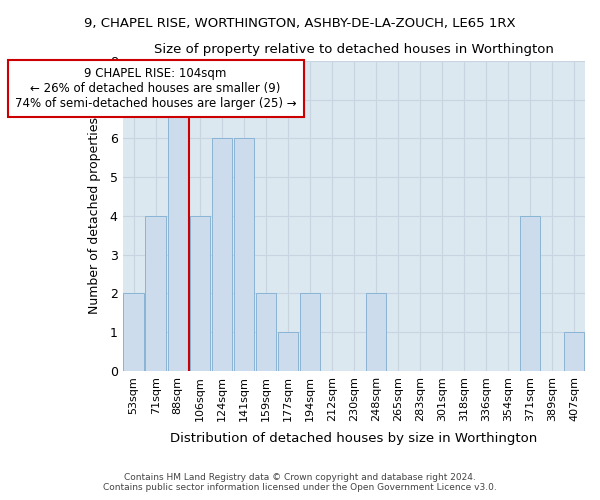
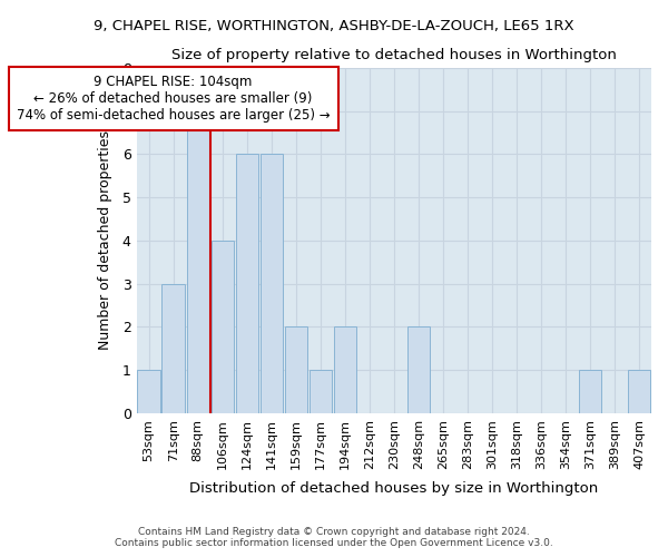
53sqm: 2 -> 1
71sqm: 4 -> 3
371sqm: 4 -> 1
